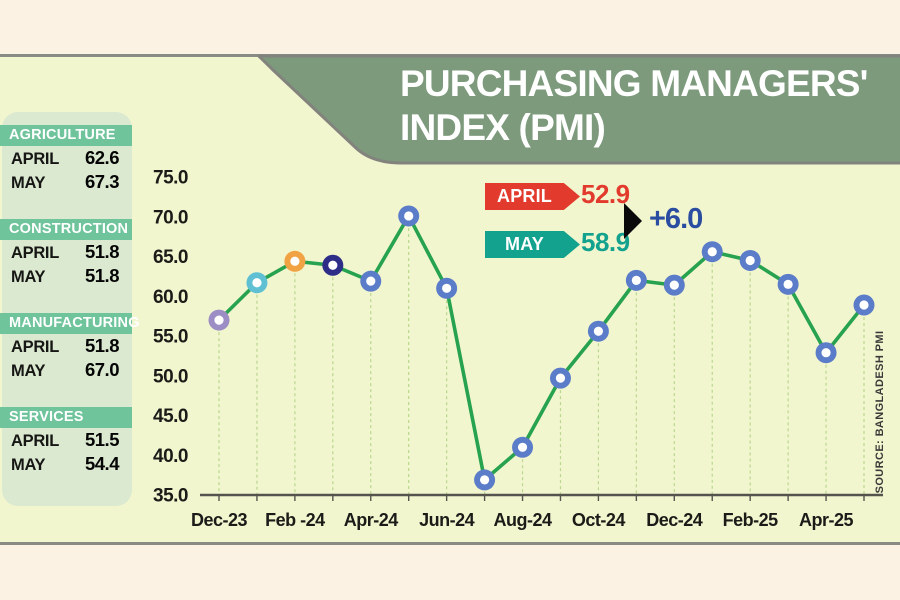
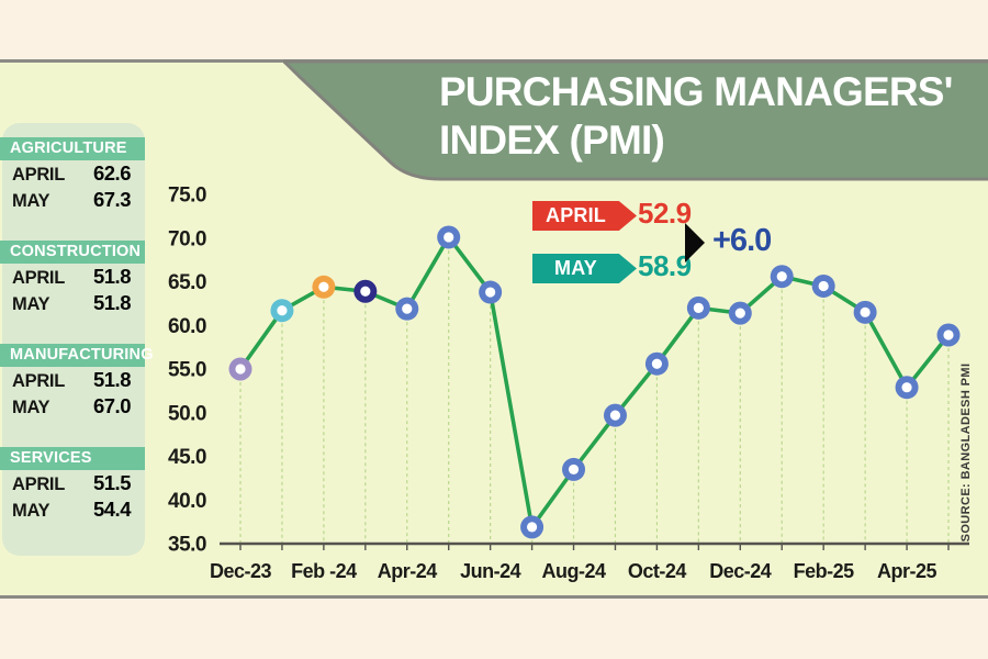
Dec-23: 57 -> 55
Jun-24: 61 -> 64
Aug-24: 41 -> 44
